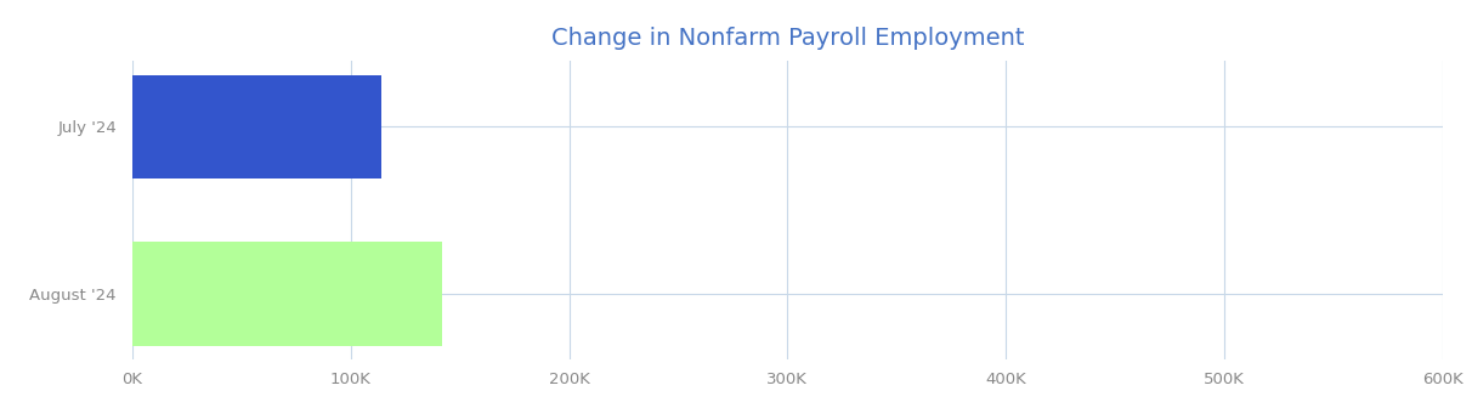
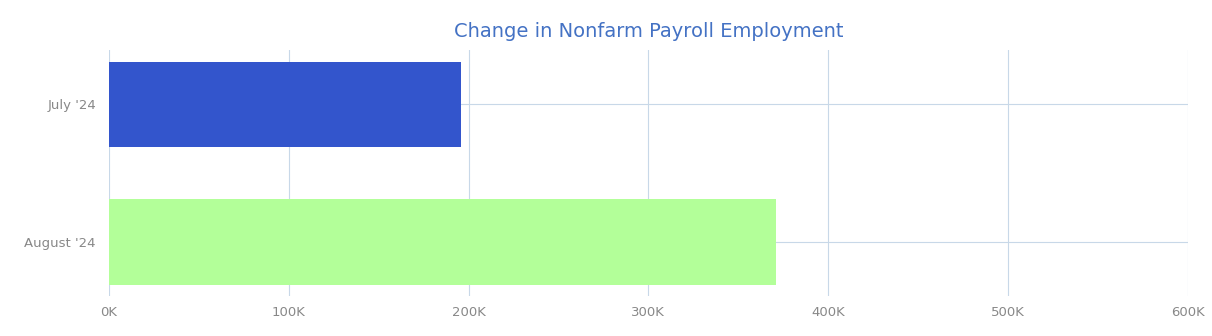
July '24: 114K -> 196K
August '24: 142K -> 371K
